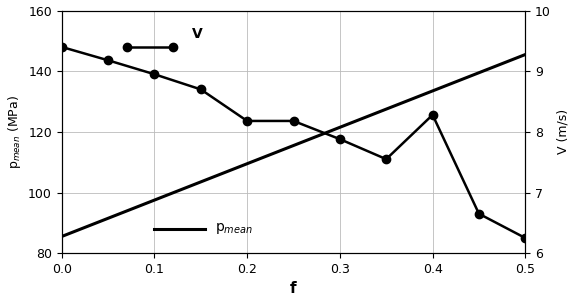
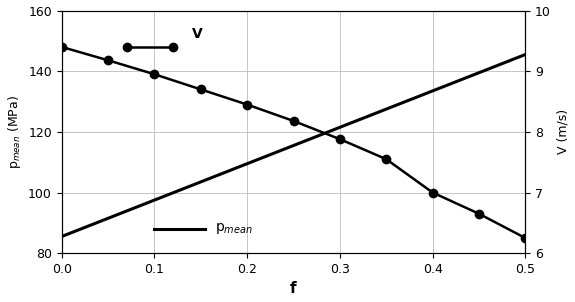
0.2: 8.18 -> 8.45
0.4: 8.28 -> 7.00
